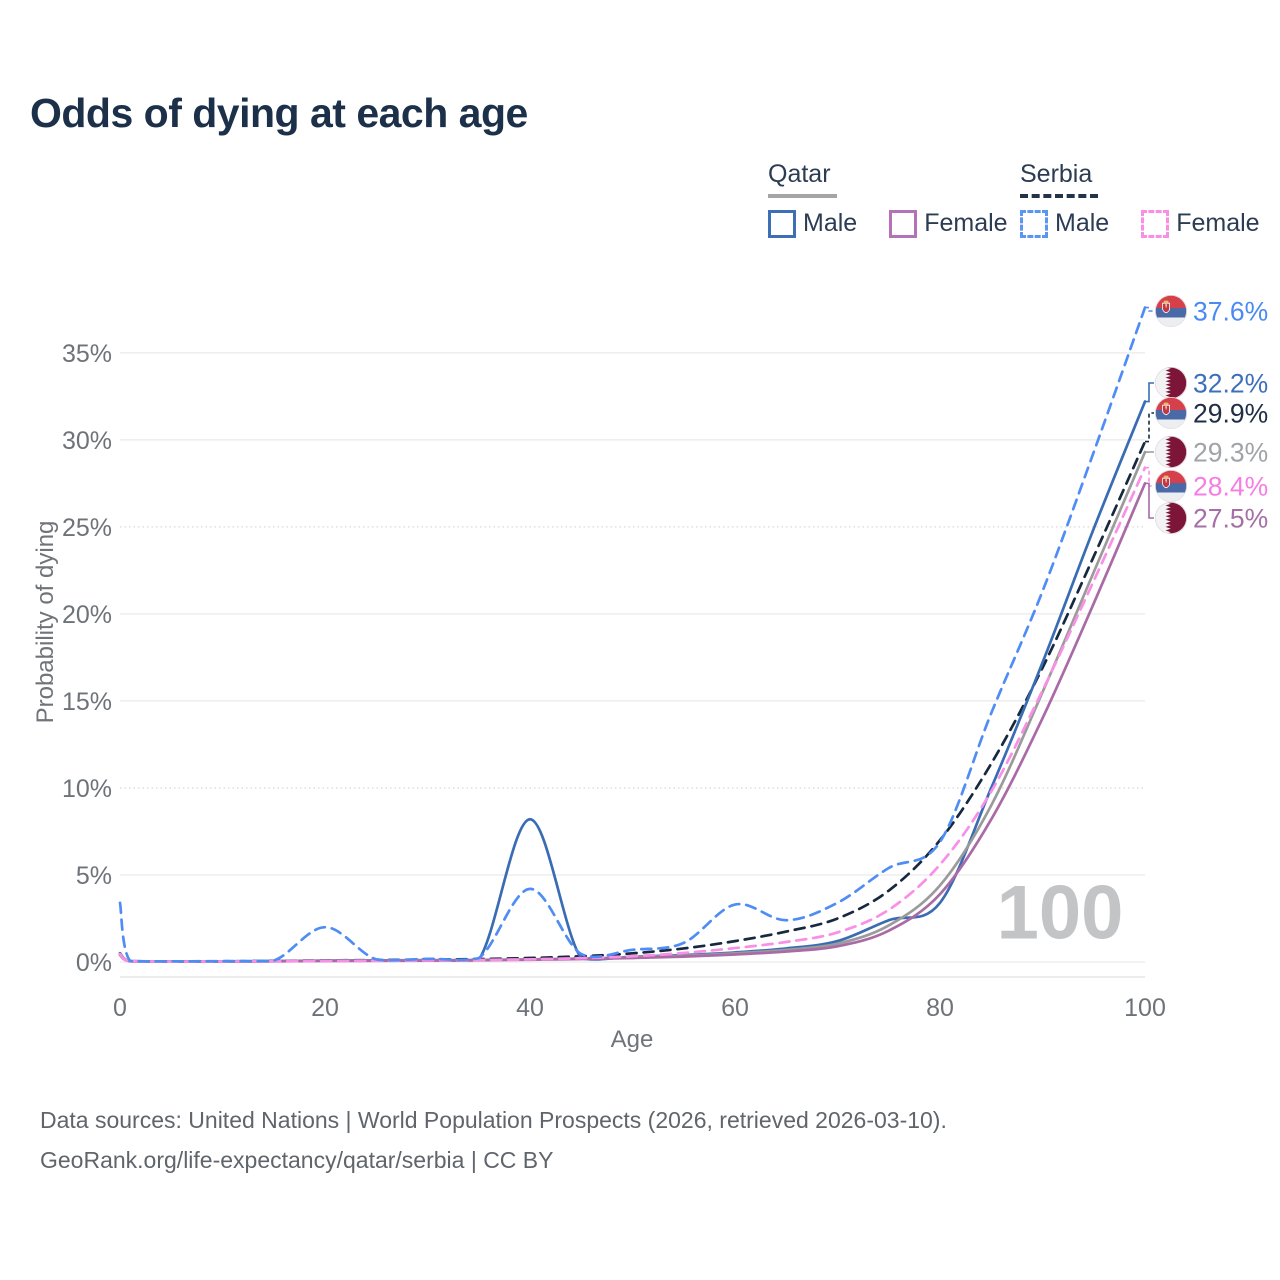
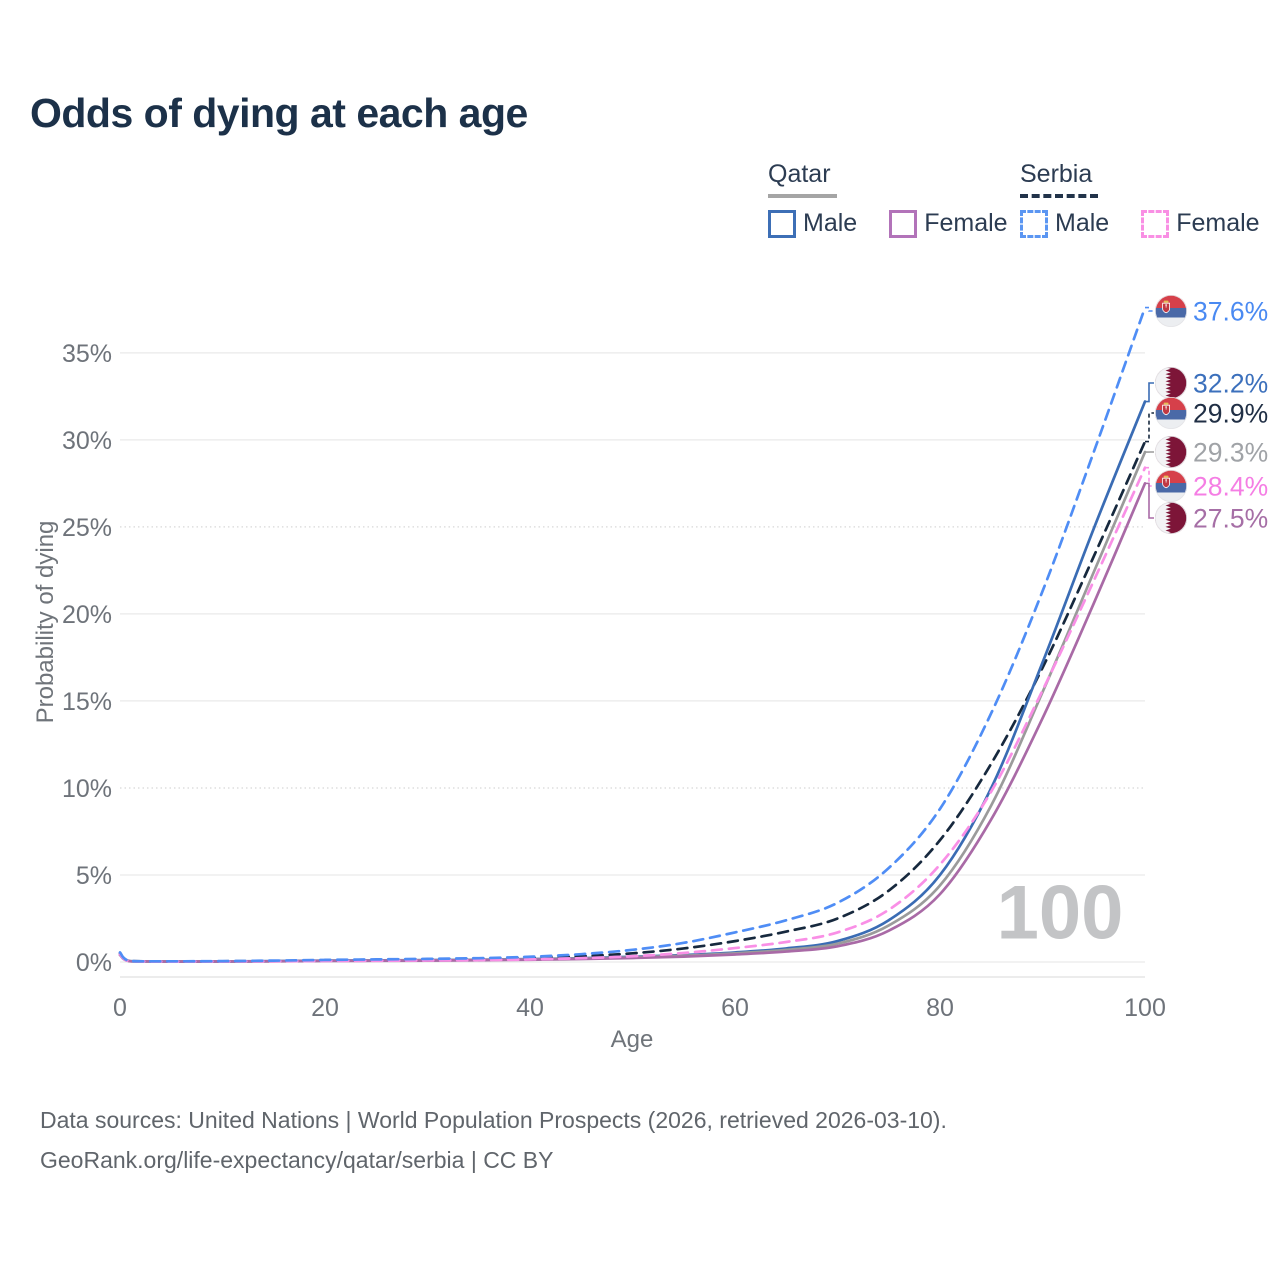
Serbia Male/0: 3.4% -> 0.6%
Serbia Male/20: 2.0% -> 0.1%
Serbia Male/40: 4.2% -> 0.3%
Qatar Male/40: 8.2% -> 0.2%
Serbia Male/60: 3.3% -> 1.7%
Serbia Male/80: 6.9% -> 8.8%
Qatar Male/80: 3.4% -> 5.0%
